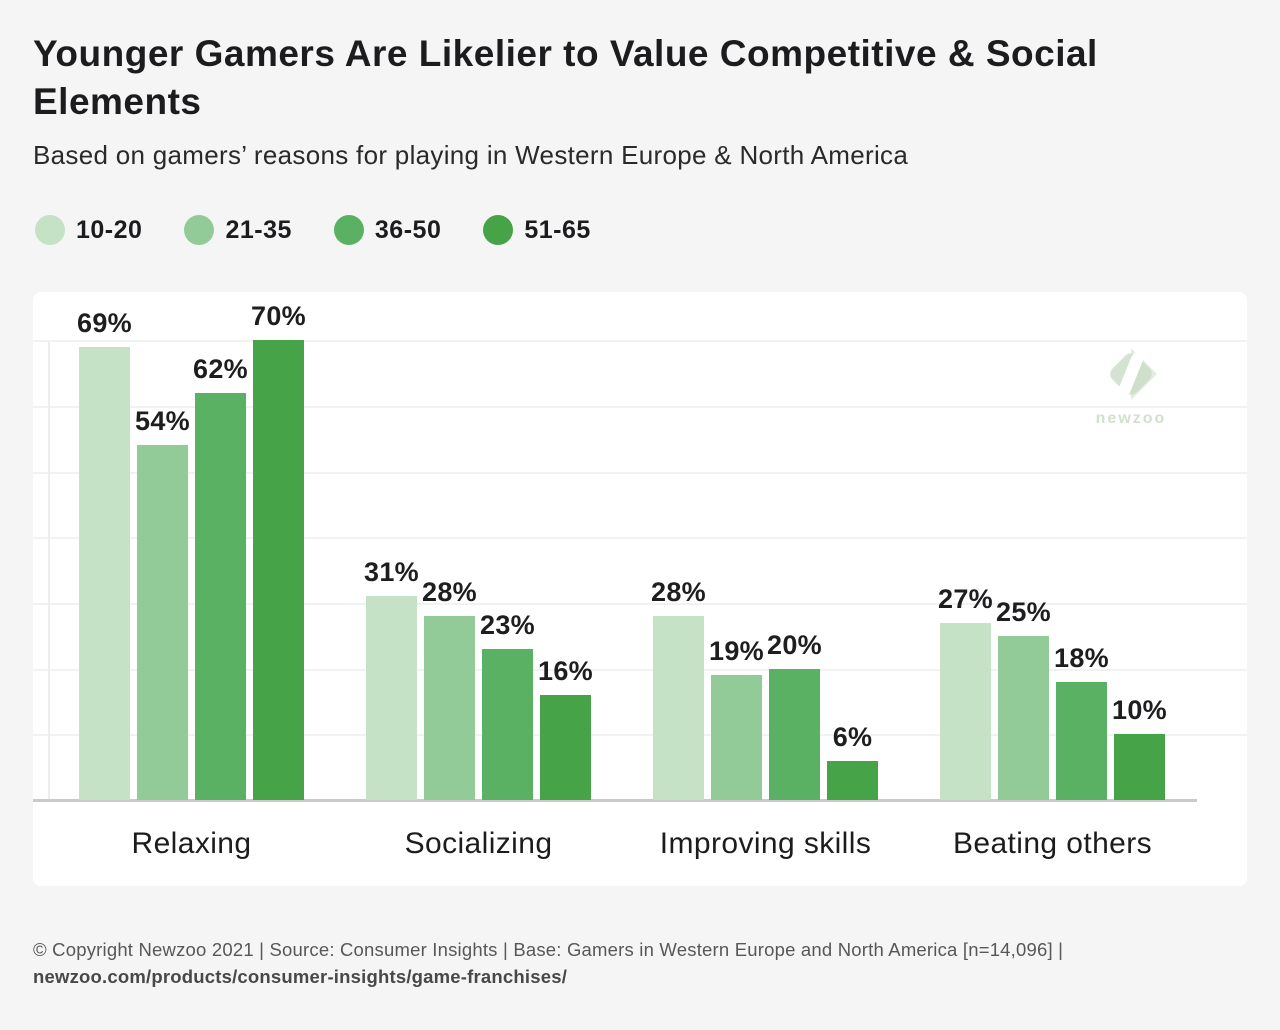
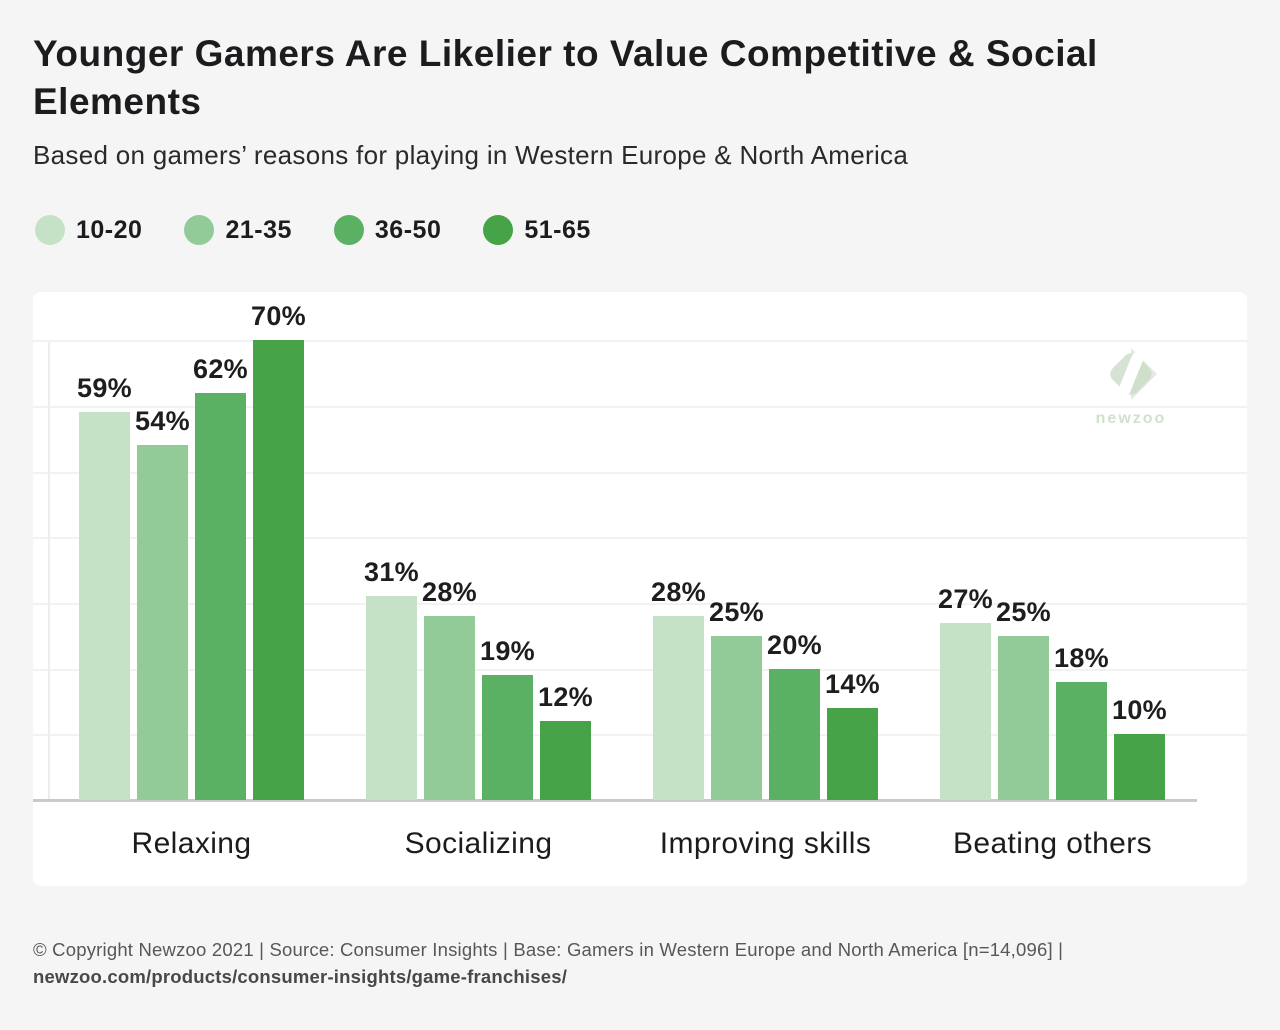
10-20/Relaxing: 69% -> 59%
36-50/Socializing: 23% -> 19%
51-65/Socializing: 16% -> 12%
21-35/Improving skills: 19% -> 25%
51-65/Improving skills: 6% -> 14%
